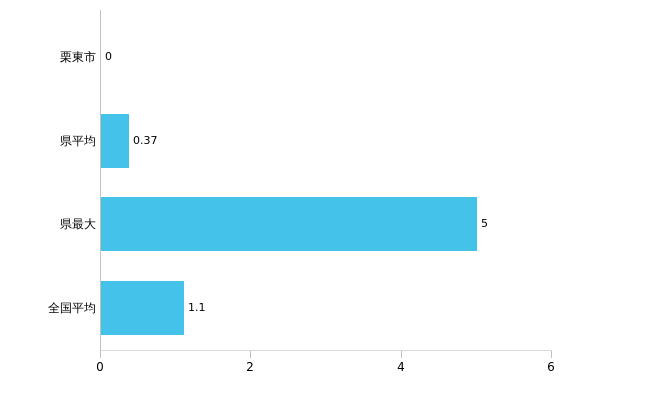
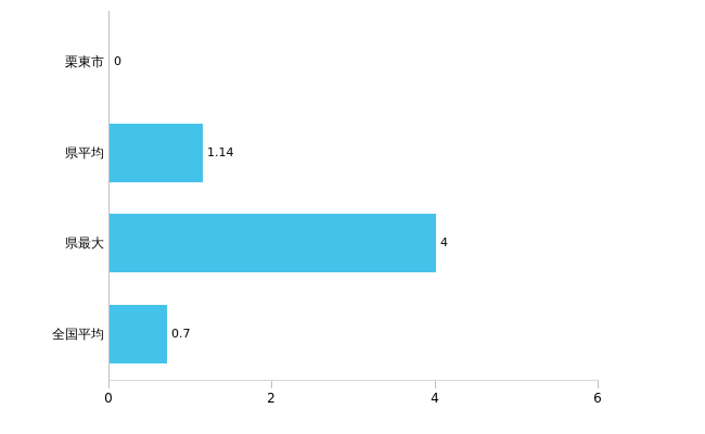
県平均: 0.37 -> 1.14
県最大: 5 -> 4
全国平均: 1.1 -> 0.7
